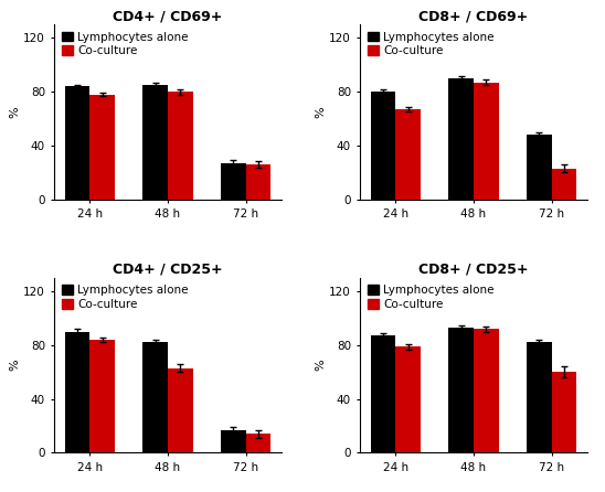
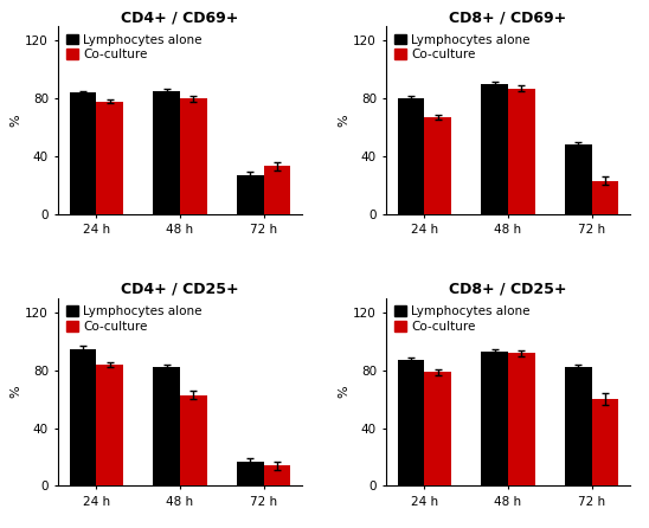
CD4+ / CD69+/Co-culture/72 h: 26 -> 33
CD4+ / CD25+/Lymphocytes alone/24 h: 90 -> 95
